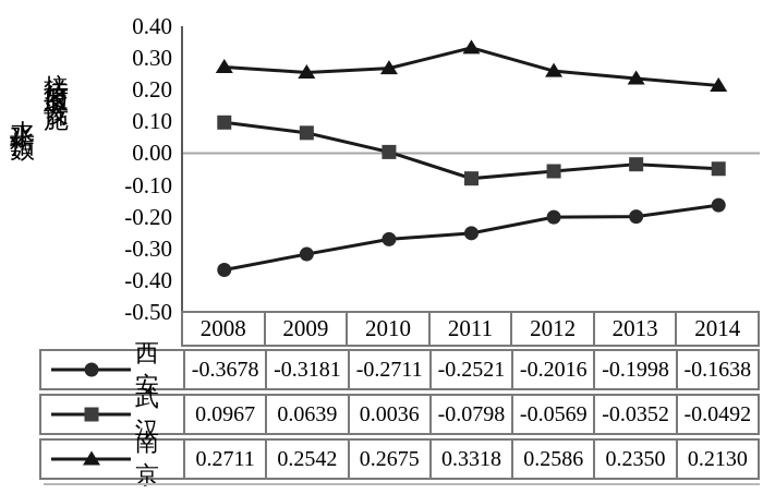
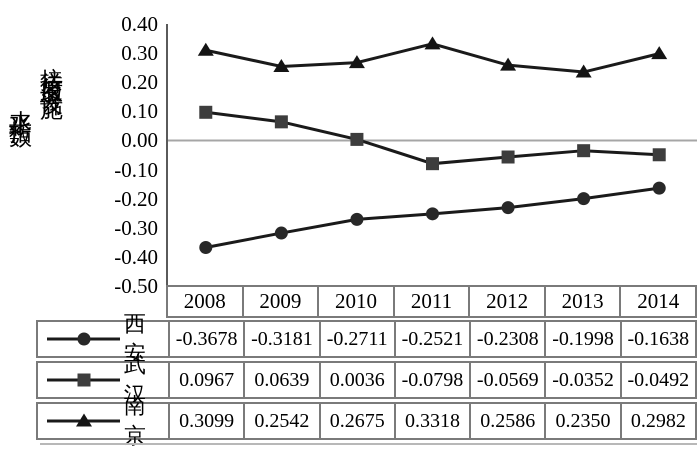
南京/2008: 0.2711 -> 0.3099
西安/2012: -0.2016 -> -0.2308
南京/2014: 0.2130 -> 0.2982
